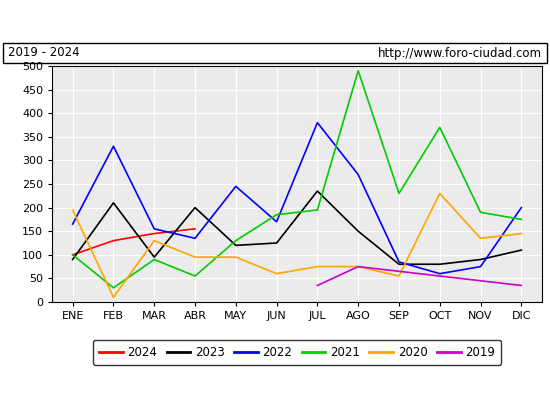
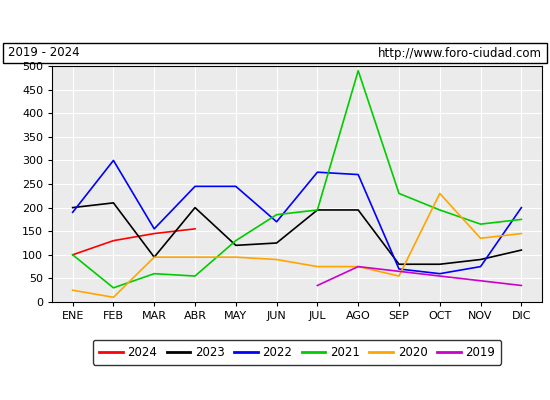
2023/ENE: 90 -> 200
2022/ENE: 165 -> 190
2020/ENE: 195 -> 25
2022/FEB: 330 -> 300
2021/MAR: 90 -> 60
2020/MAR: 130 -> 95
2022/ABR: 135 -> 245
2020/JUN: 60 -> 90
2023/JUL: 235 -> 195
2022/JUL: 380 -> 275
2023/AGO: 150 -> 195
2022/SEP: 85 -> 70
2021/OCT: 370 -> 195
2021/NOV: 190 -> 165
